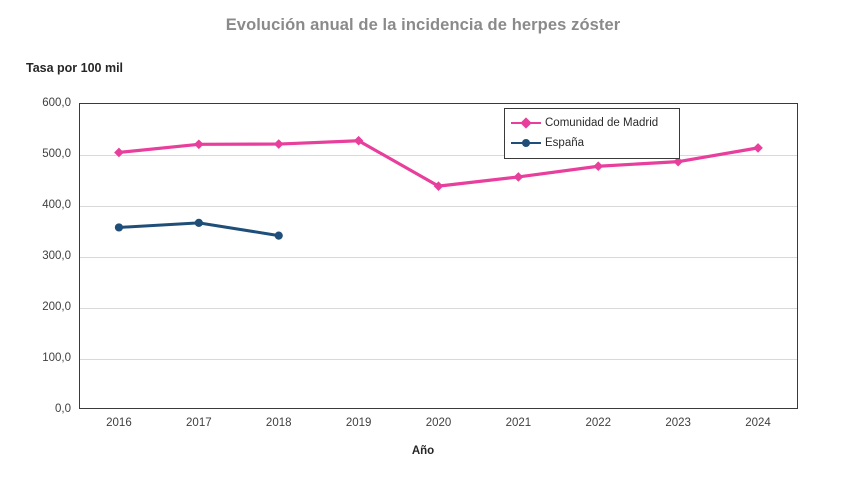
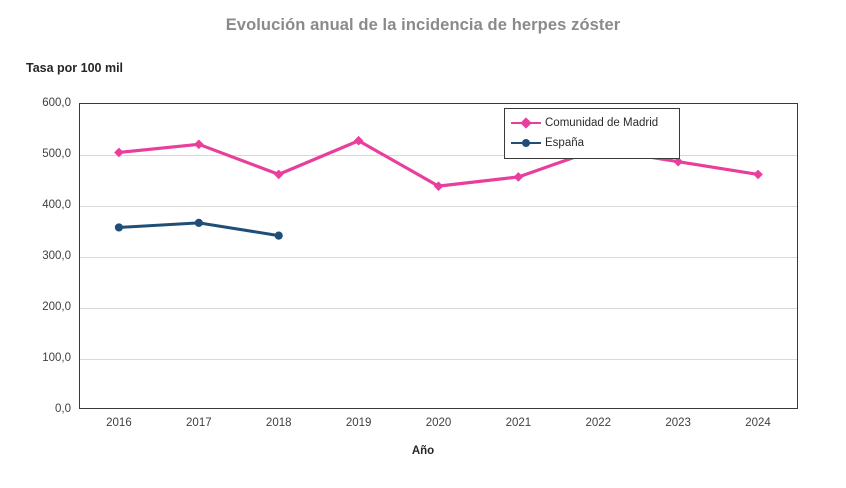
Comunidad de Madrid/2018: 520 -> 460
Comunidad de Madrid/2022: 480 -> 510
Comunidad de Madrid/2024: 510 -> 460
